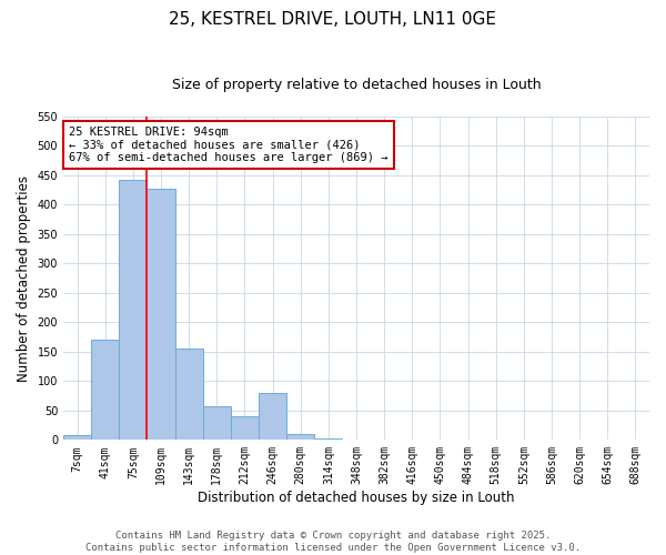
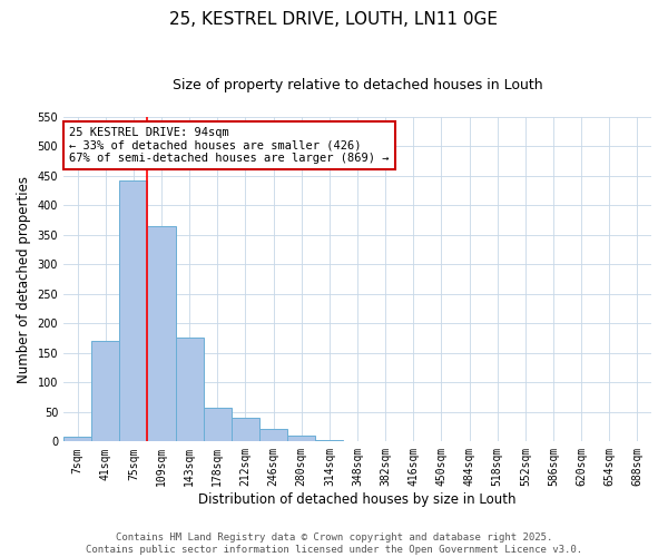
109sqm: 428 -> 365
143sqm: 156 -> 176
246sqm: 80 -> 22
